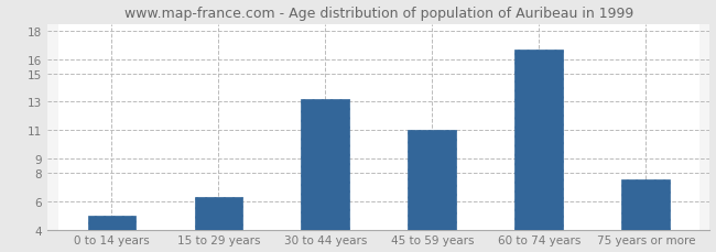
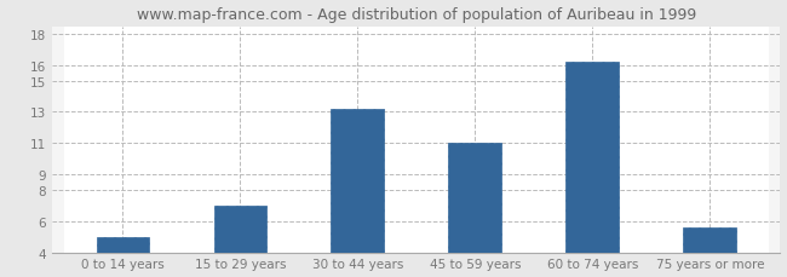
15 to 29 years: 6.3 -> 7.0
60 to 74 years: 16.7 -> 16.2
75 years or more: 7.5 -> 5.6
